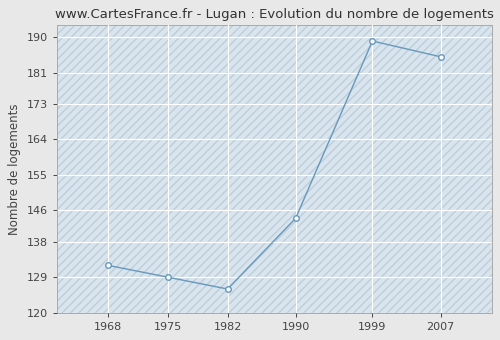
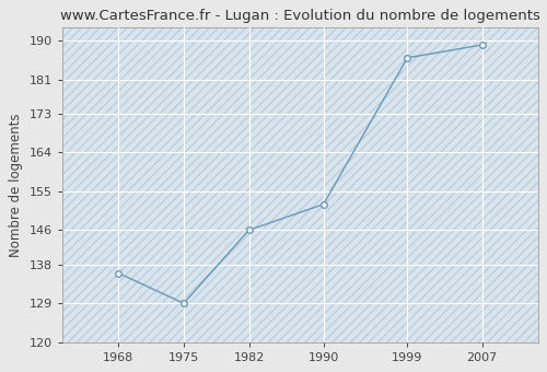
1968: 132 -> 136
1982: 126 -> 146
1990: 144 -> 152
1999: 189 -> 186
2007: 185 -> 189
